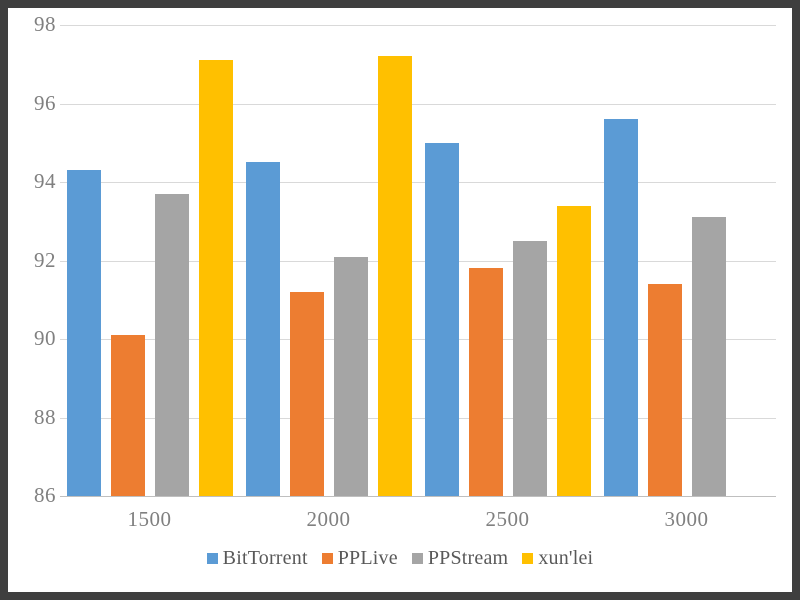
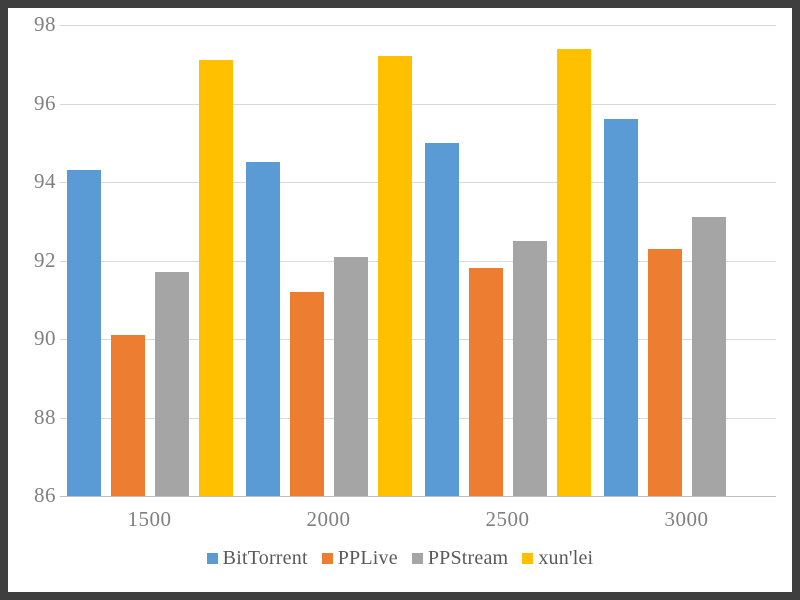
PPStream/1500: 93.7 -> 91.7
xun'lei/2500: 93.4 -> 97.4
PPLive/3000: 91.4 -> 92.3
